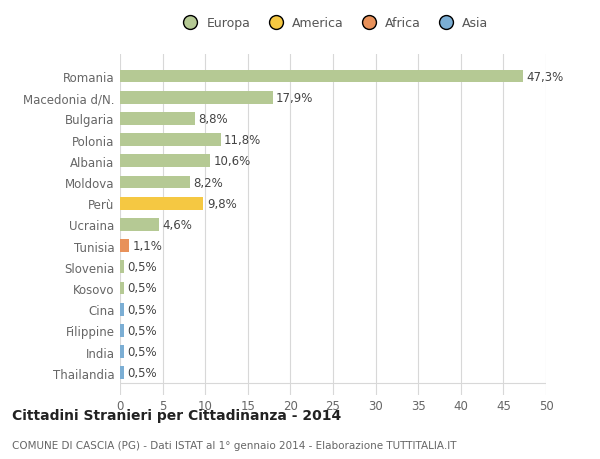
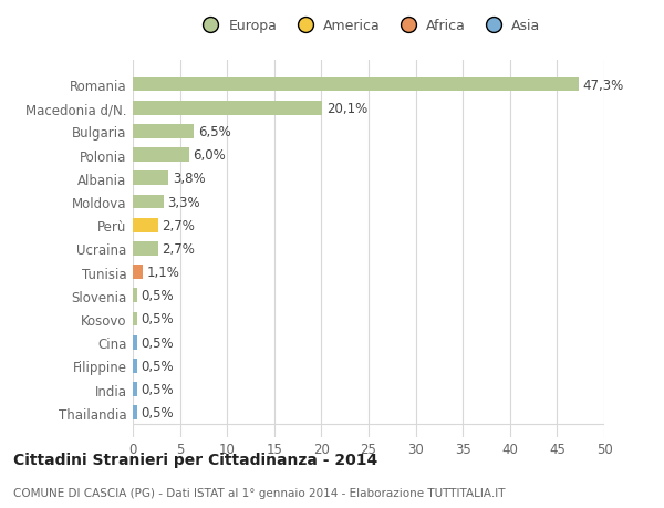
Macedonia d/N.: 17,9% -> 20,1%
Bulgaria: 8,8% -> 6,5%
Polonia: 11,8% -> 6,0%
Albania: 10,6% -> 3,8%
Moldova: 8,2% -> 3,3%
Perù: 9,8% -> 2,7%
Ucraina: 4,6% -> 2,7%
